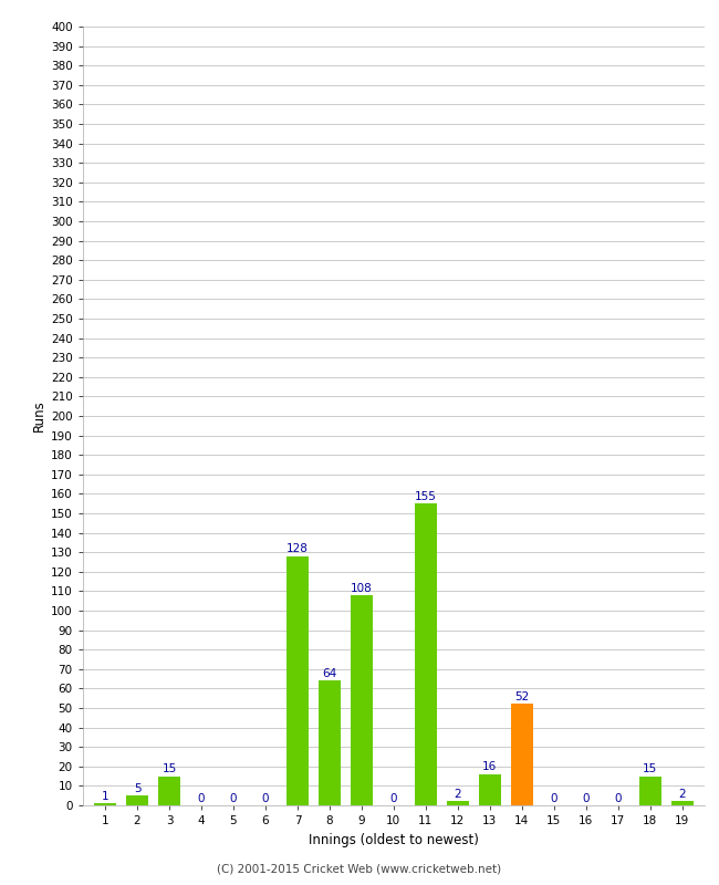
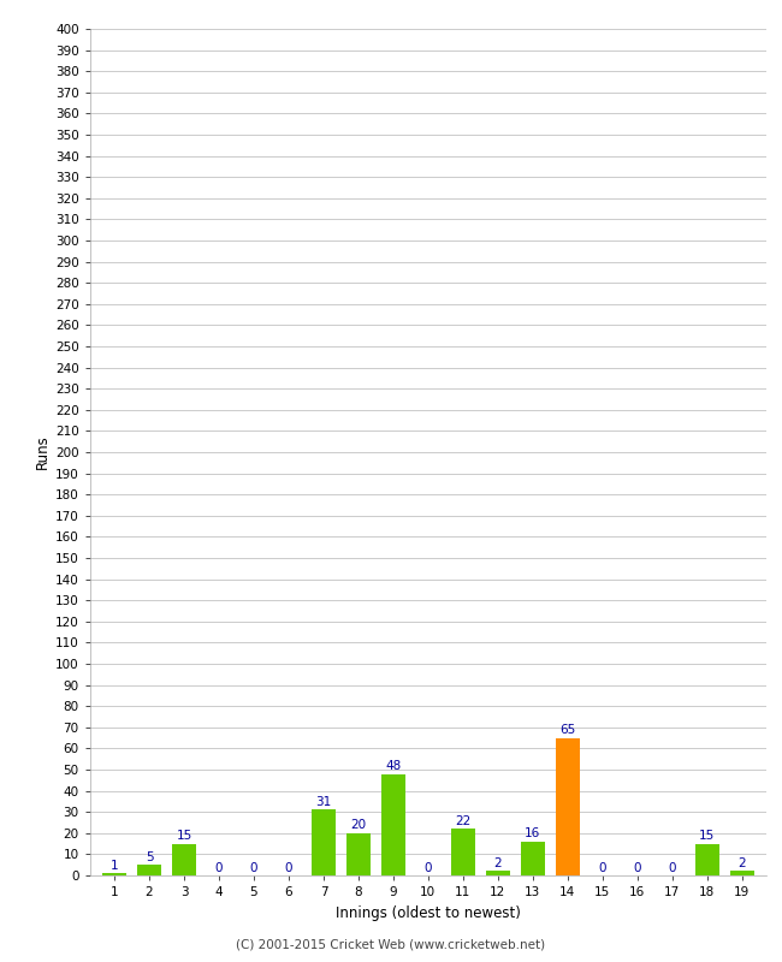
7: 128 -> 31
8: 64 -> 20
9: 108 -> 48
11: 155 -> 22
14: 52 -> 65
